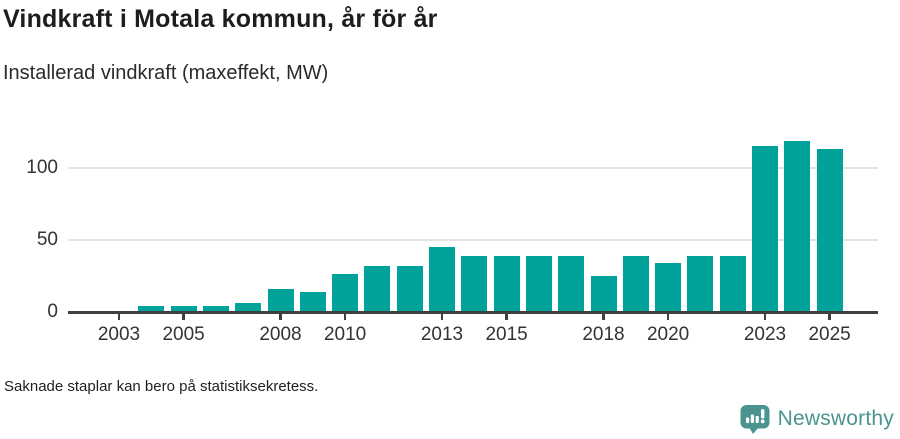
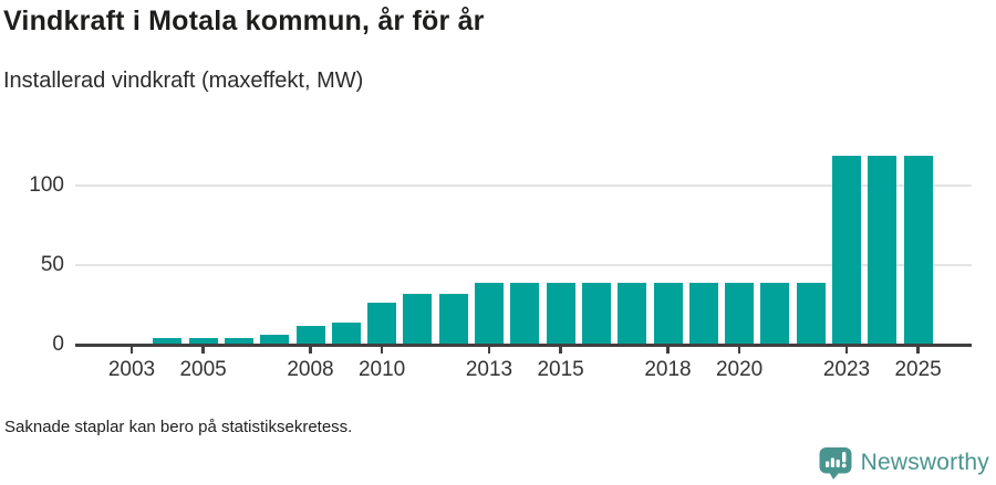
2008: 16 -> 12
2013: 45 -> 39
2018: 25 -> 39
2020: 34 -> 39
2023: 115 -> 119
2025: 113 -> 119
